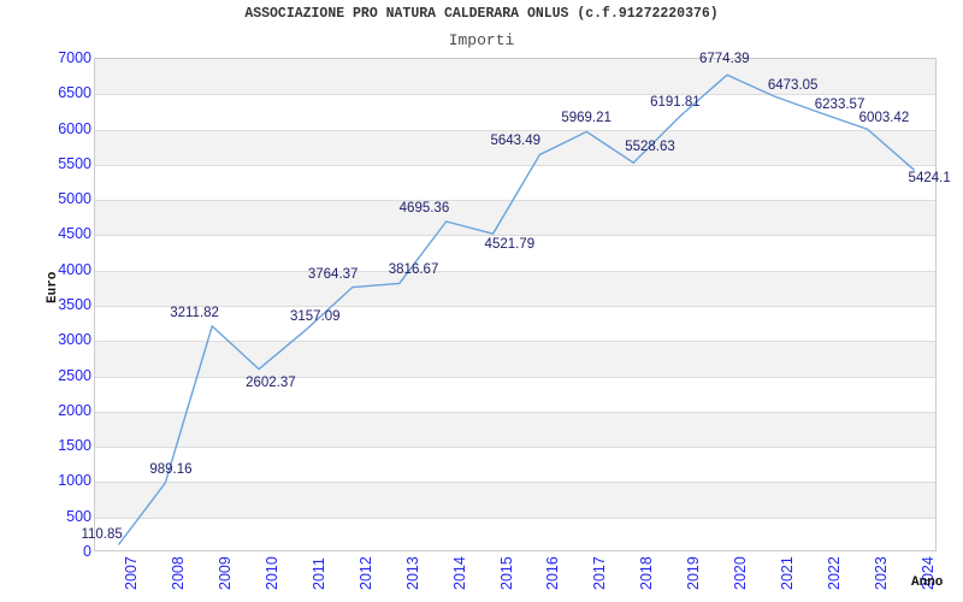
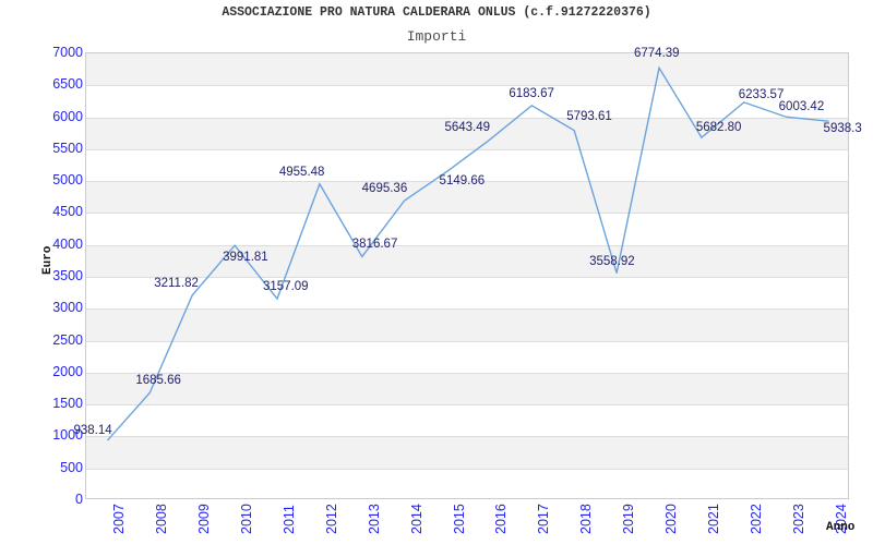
2007: 110.85 -> 938.14
2008: 989.16 -> 1685.66
2010: 2602.37 -> 3991.81
2012: 3764.37 -> 4955.48
2015: 4521.79 -> 5149.66
2017: 5969.21 -> 6183.67
2018: 5528.63 -> 5793.61
2019: 6191.81 -> 3558.92
2021: 6473.05 -> 5682.80
2024: 5424.1 -> 5938.3
